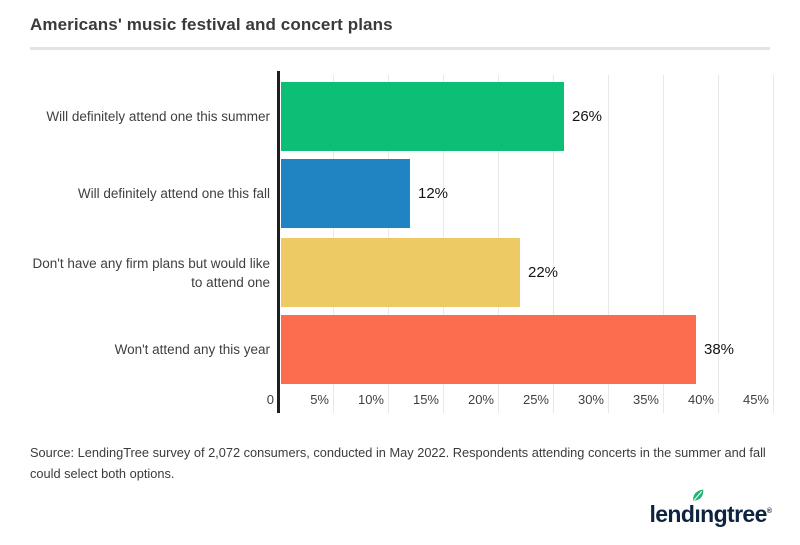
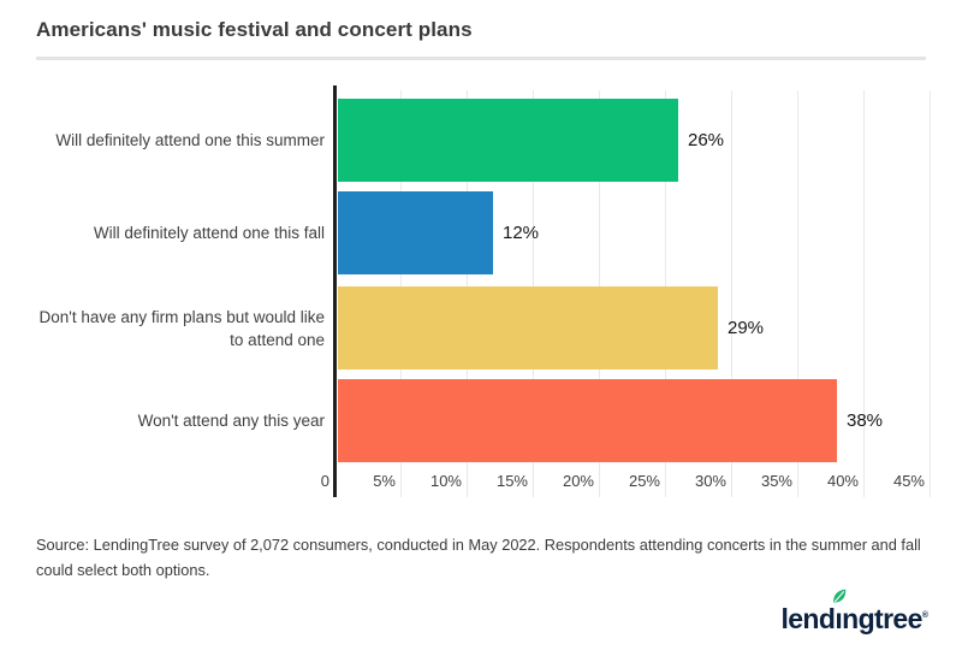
Don't have any firm plans but would like to attend one: 22% -> 29%
